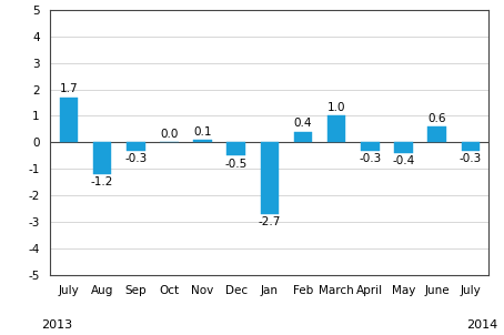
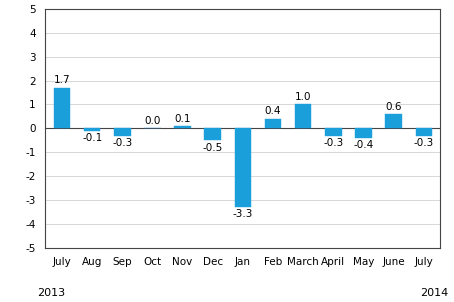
Aug: -1.2 -> -0.1
Jan: -2.7 -> -3.3
